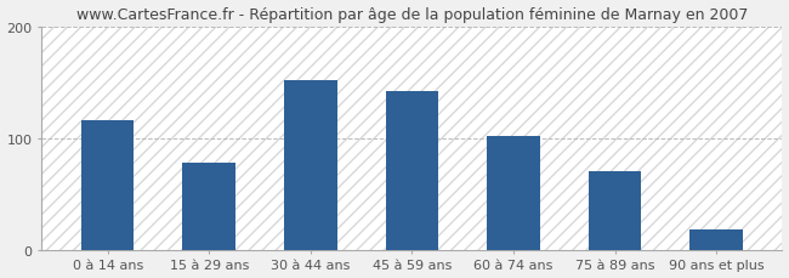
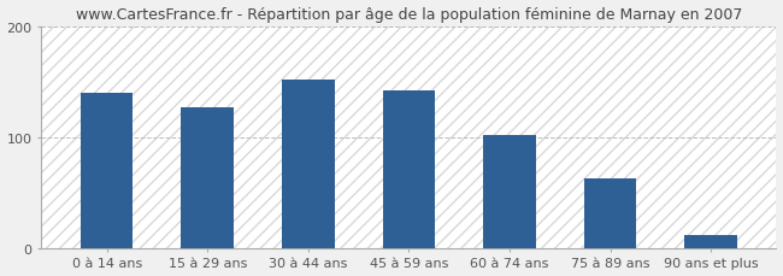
0 à 14 ans: 116 -> 140
15 à 29 ans: 78 -> 127
75 à 89 ans: 70 -> 63
90 ans et plus: 18 -> 12
